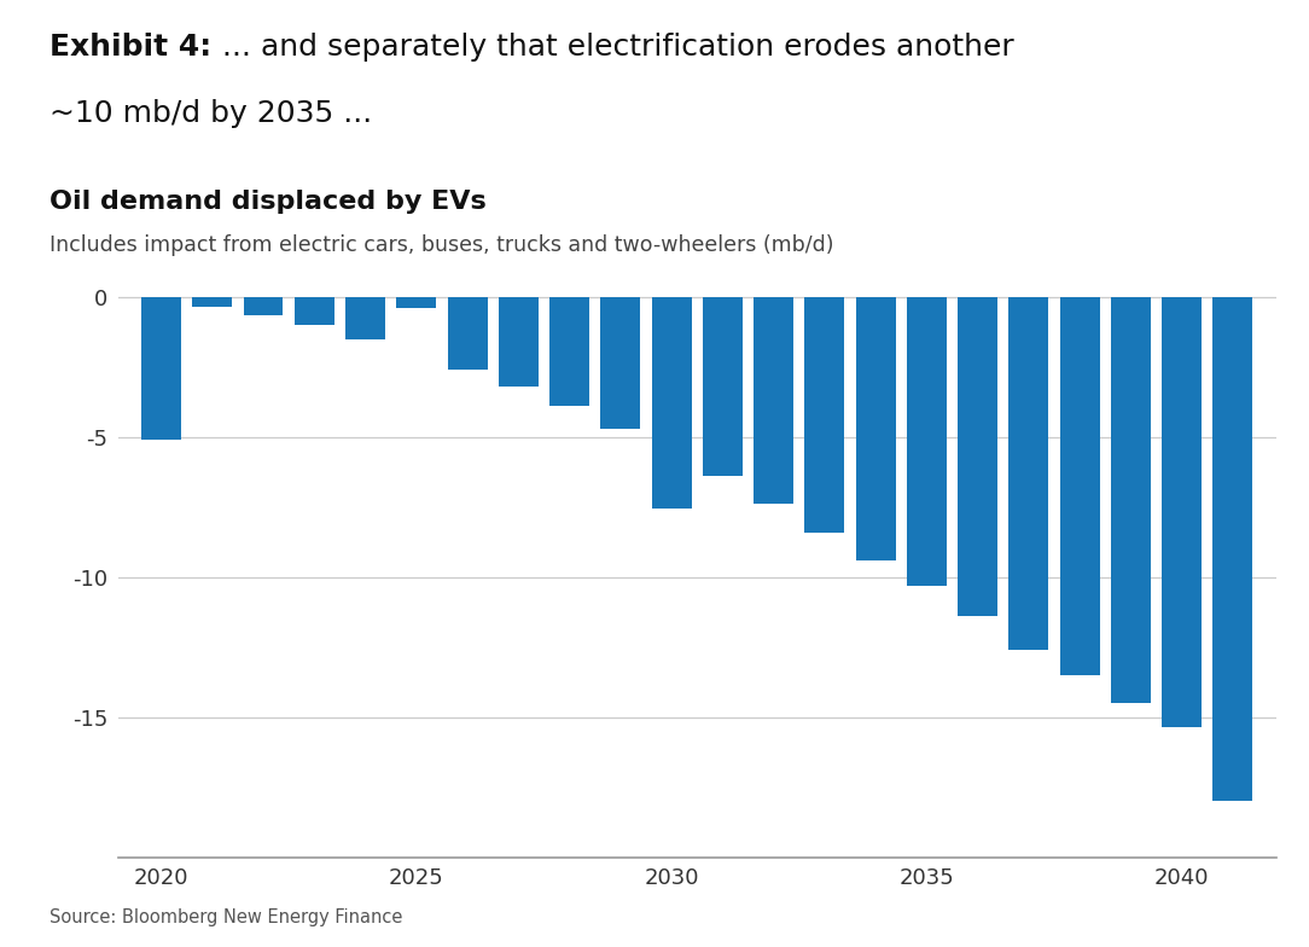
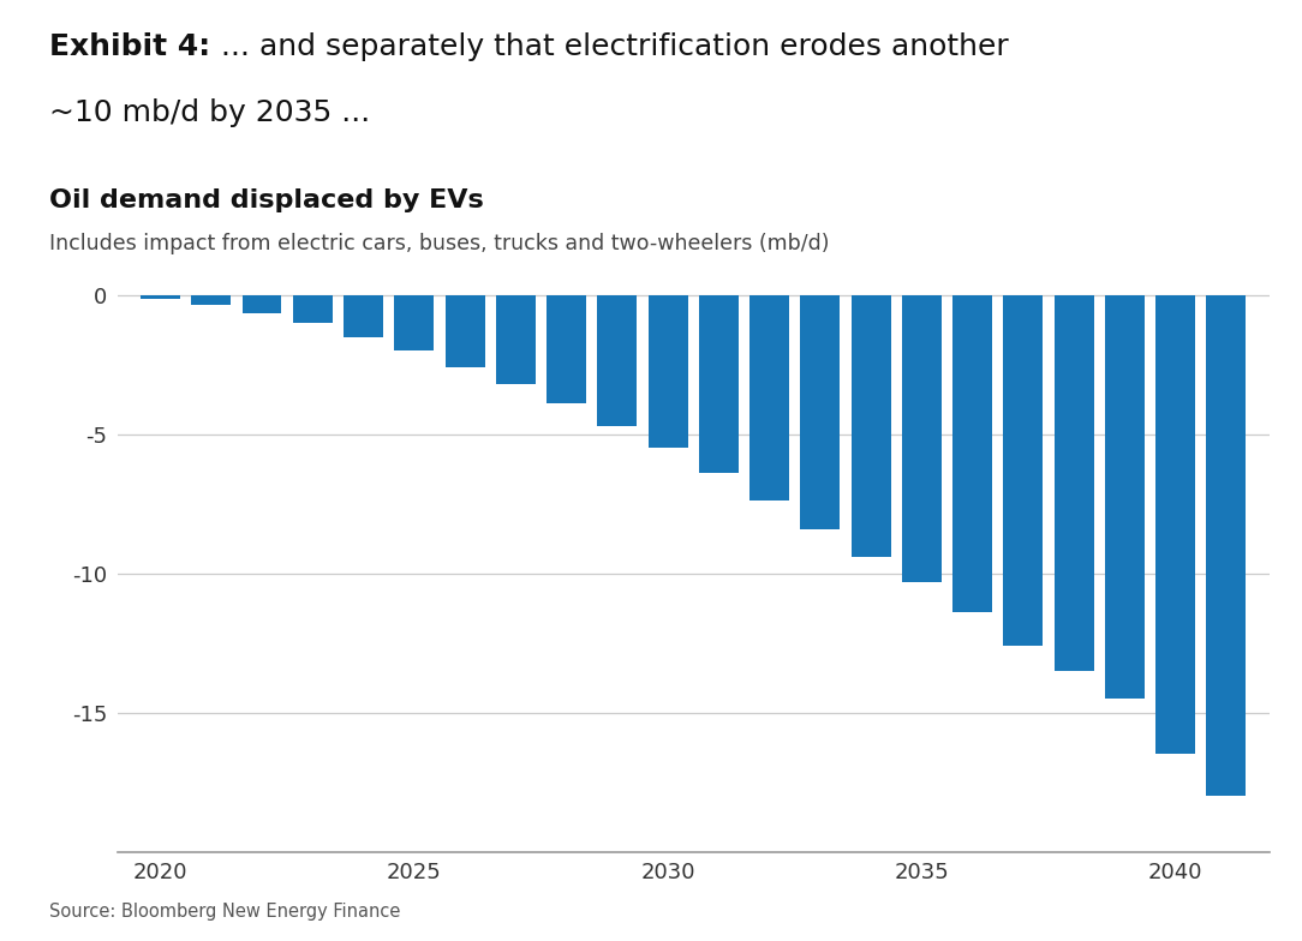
2020: -5.10 -> -0.12
2025: -0.40 -> -2.00
2030: -7.55 -> -5.50
2040: -15.35 -> -16.50
